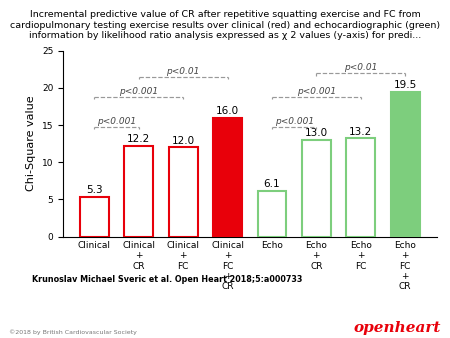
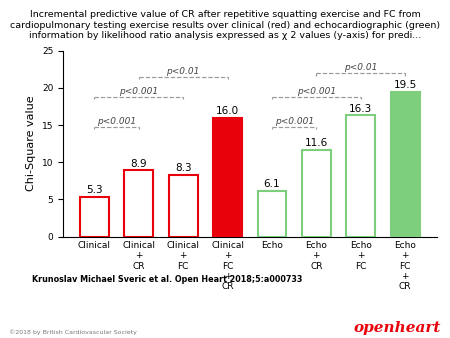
Clinical + CR: 12.2 -> 8.9
Clinical + FC: 12.0 -> 8.3
Echo + CR: 13.0 -> 11.6
Echo + FC: 13.2 -> 16.3
